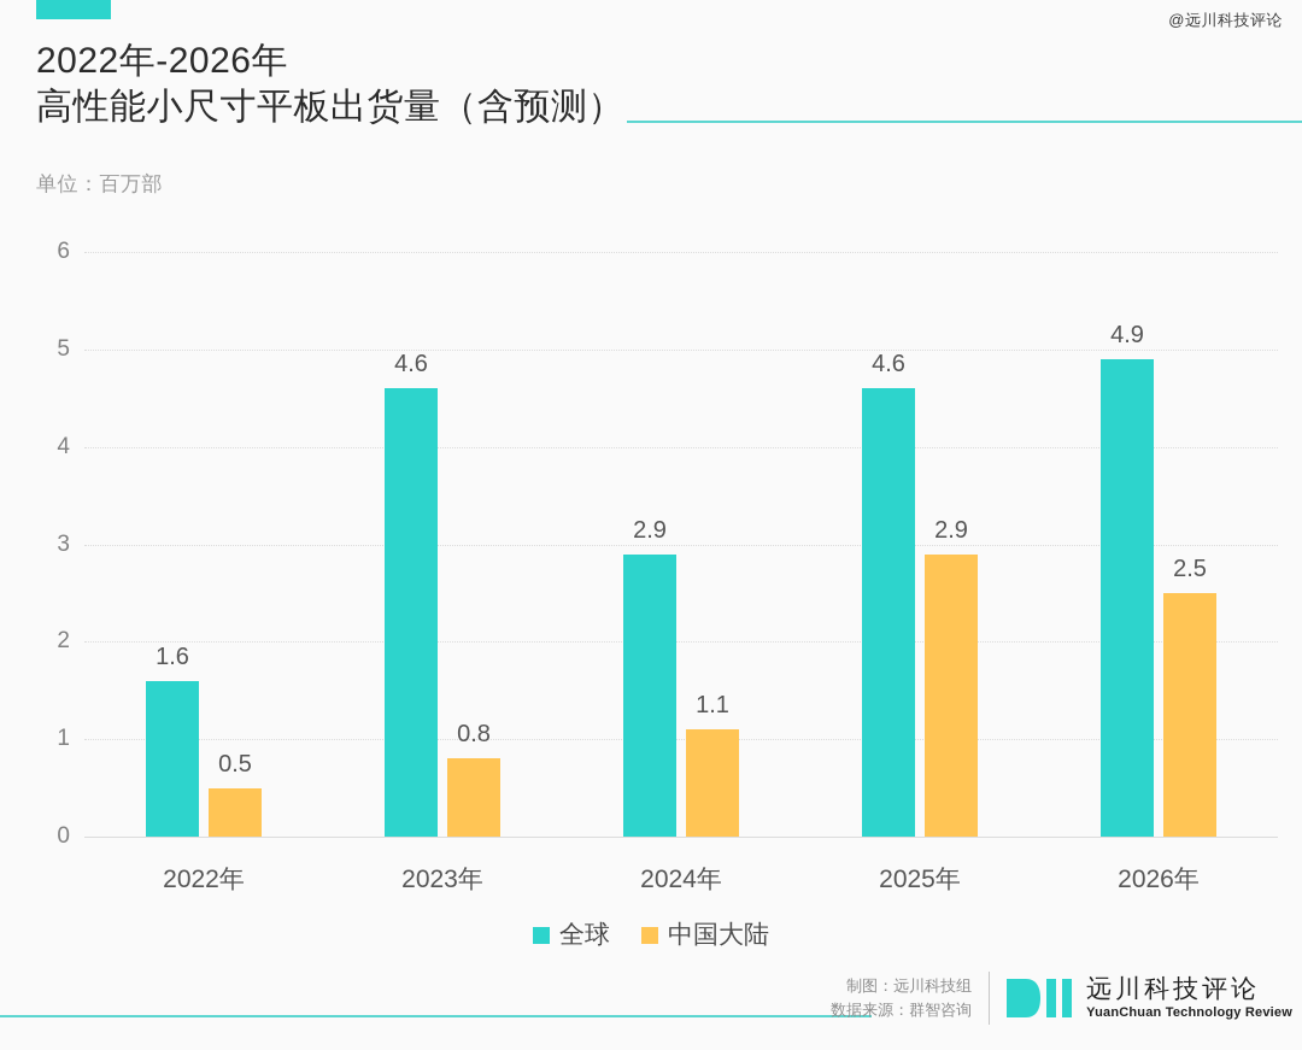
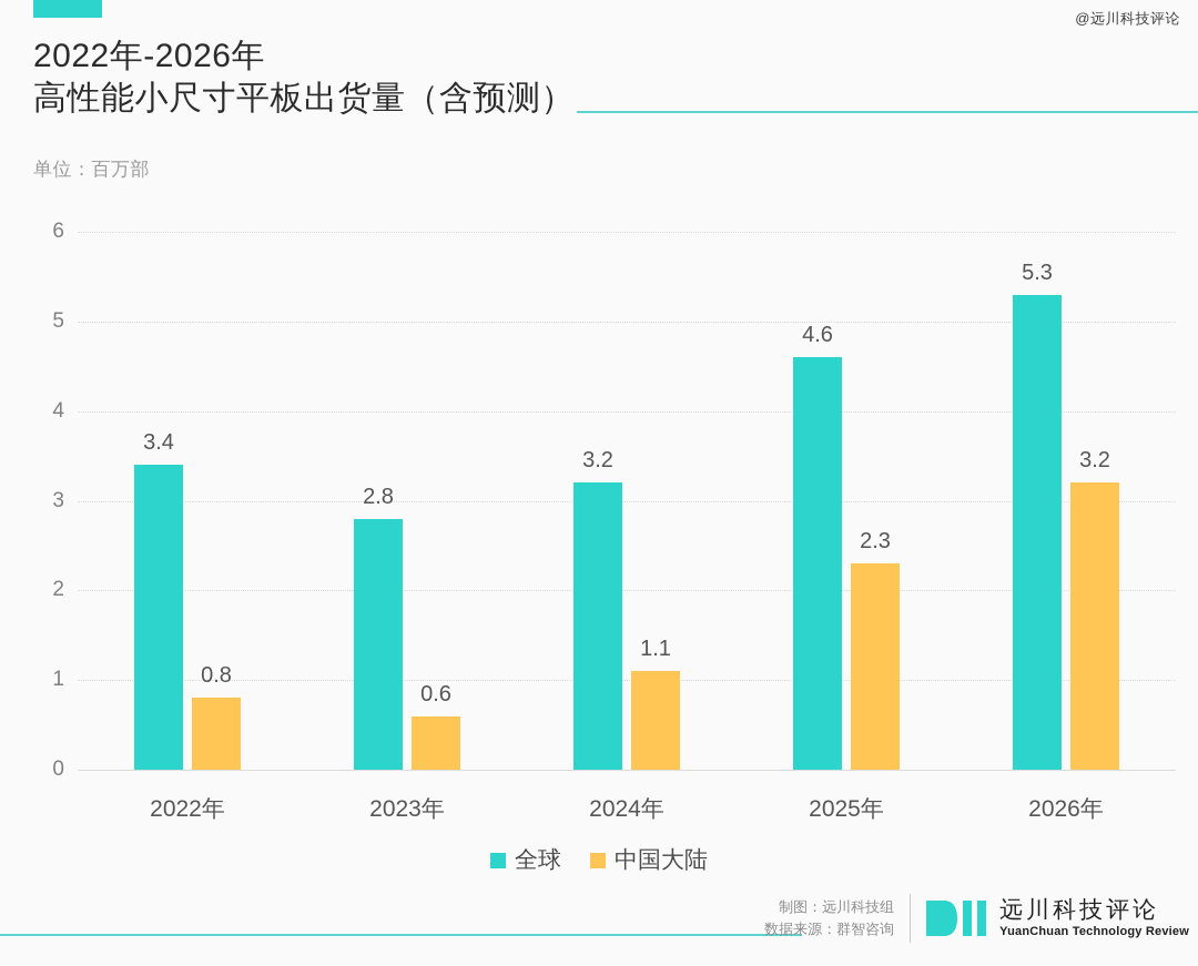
全球/2022年: 1.6 -> 3.4
中国大陆/2022年: 0.5 -> 0.8
全球/2023年: 4.6 -> 2.8
中国大陆/2023年: 0.8 -> 0.6
全球/2024年: 2.9 -> 3.2
中国大陆/2025年: 2.9 -> 2.3
全球/2026年: 4.9 -> 5.3
中国大陆/2026年: 2.5 -> 3.2
